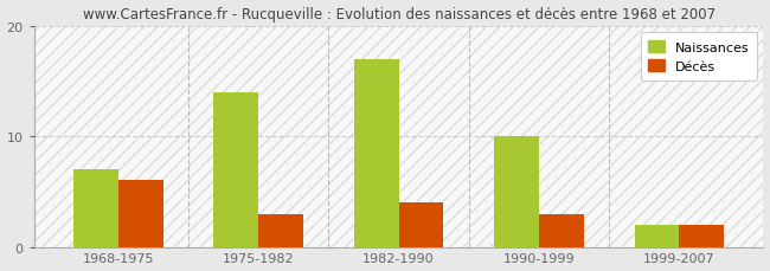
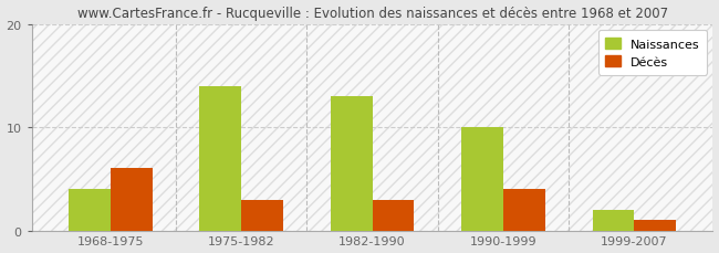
Naissances/1968-1975: 7 -> 4
Naissances/1982-1990: 17 -> 13
Décès/1982-1990: 4 -> 3
Décès/1990-1999: 3 -> 4
Décès/1999-2007: 2 -> 1
